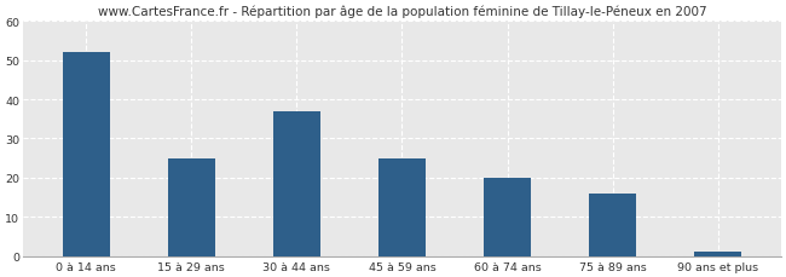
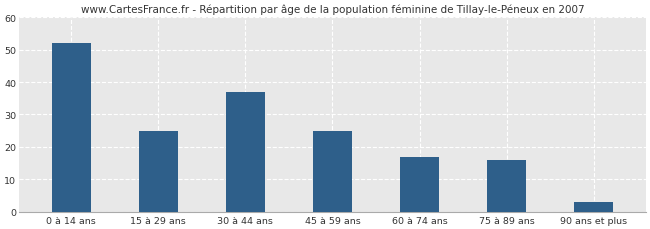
60 à 74 ans: 20 -> 17
90 ans et plus: 1 -> 3
